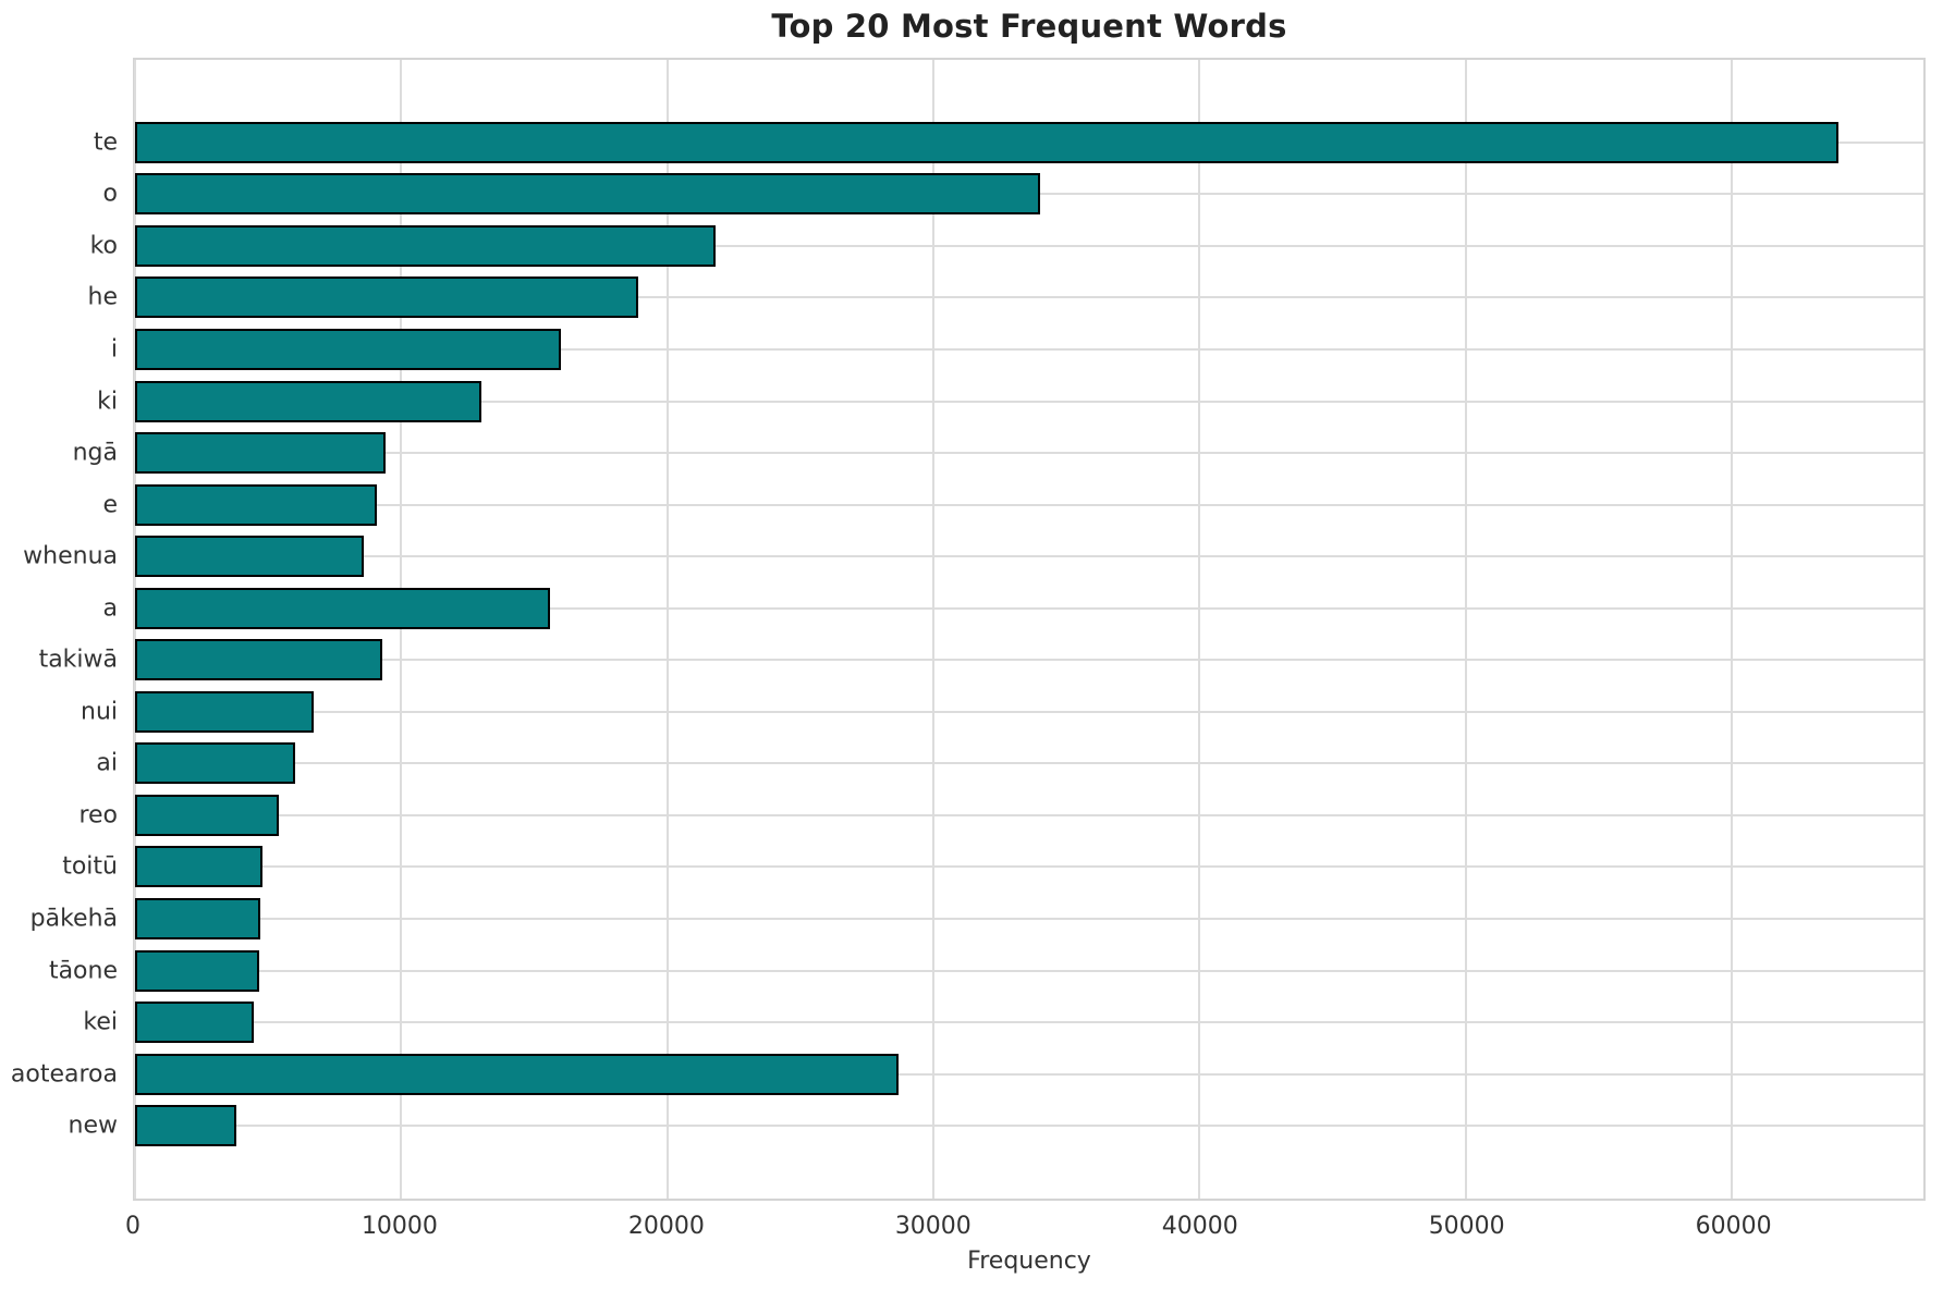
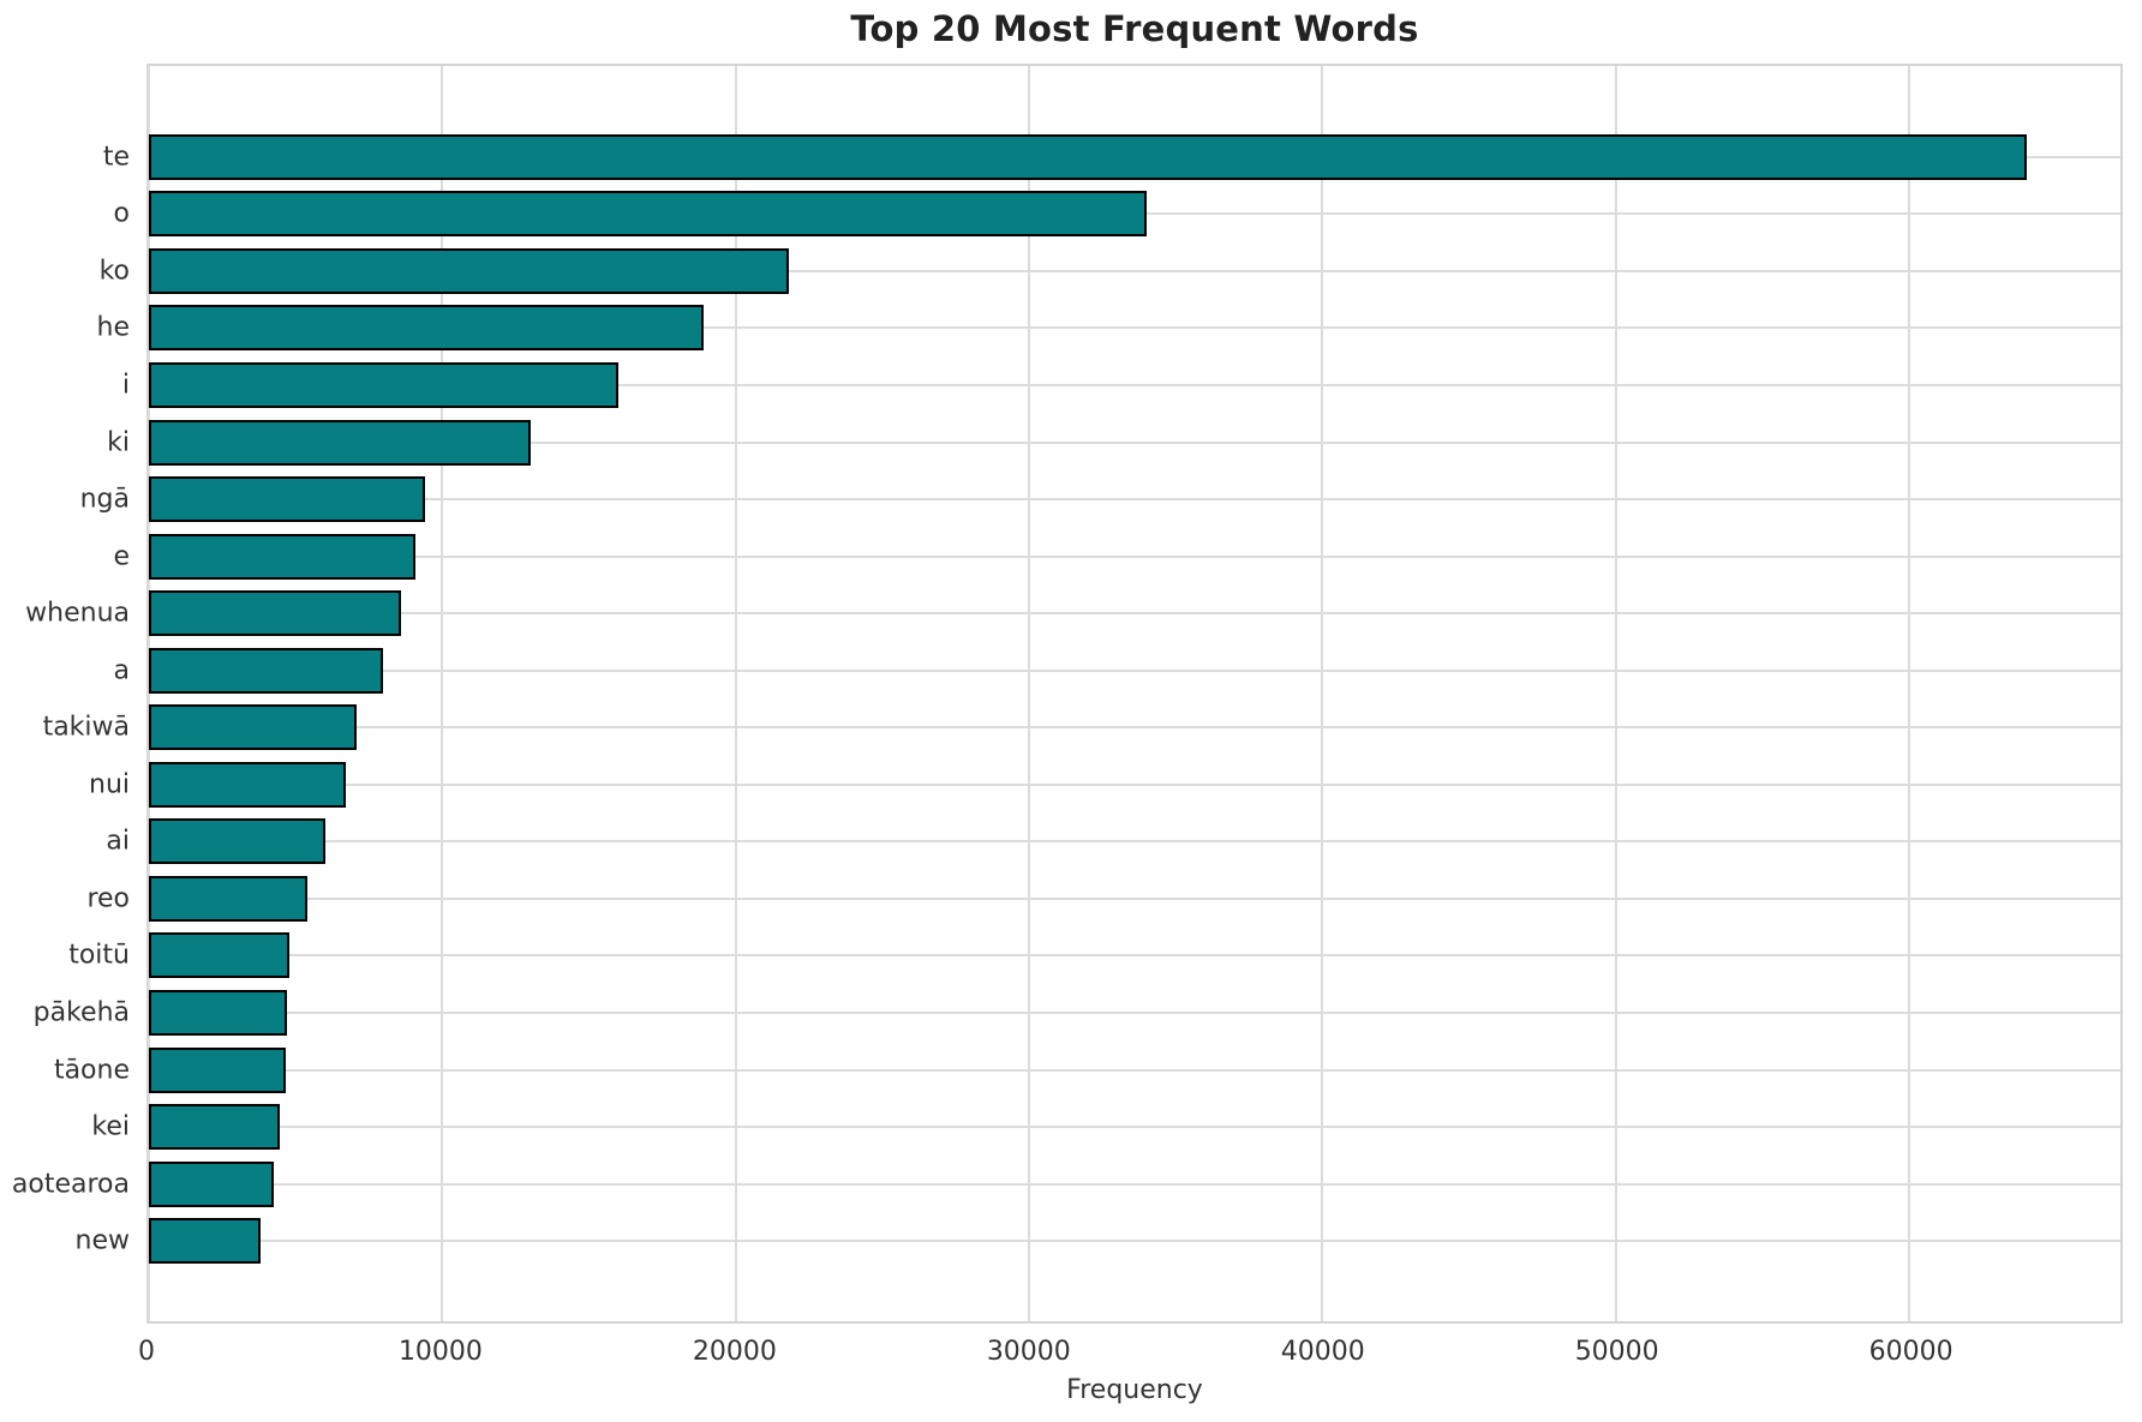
a: 15600 -> 8000
takiwā: 9300 -> 7100
aotearoa: 28700 -> 4200
